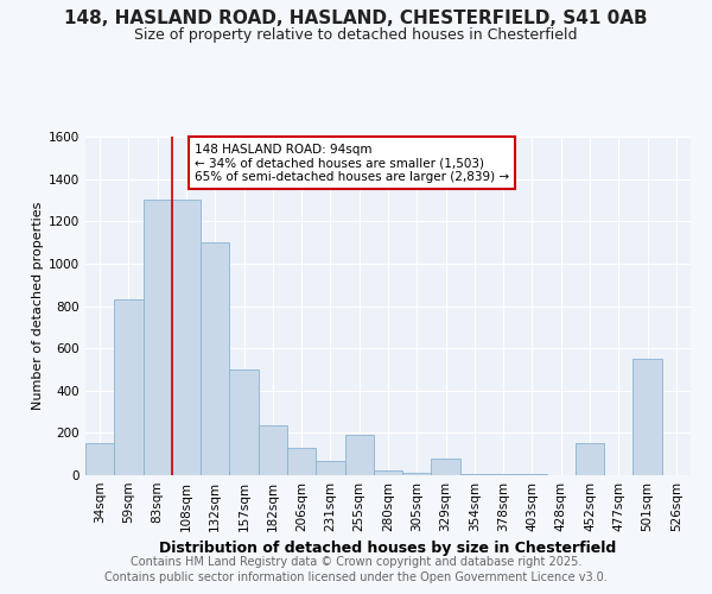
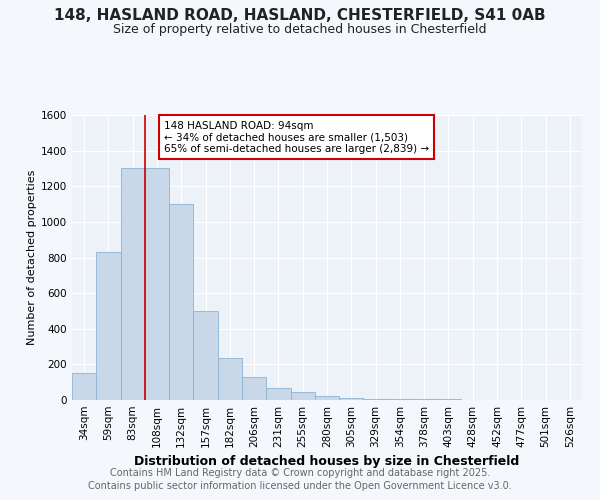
255sqm: 190 -> 40
329sqm: 80 -> 10
452sqm: 150 -> 0
501sqm: 550 -> 0
